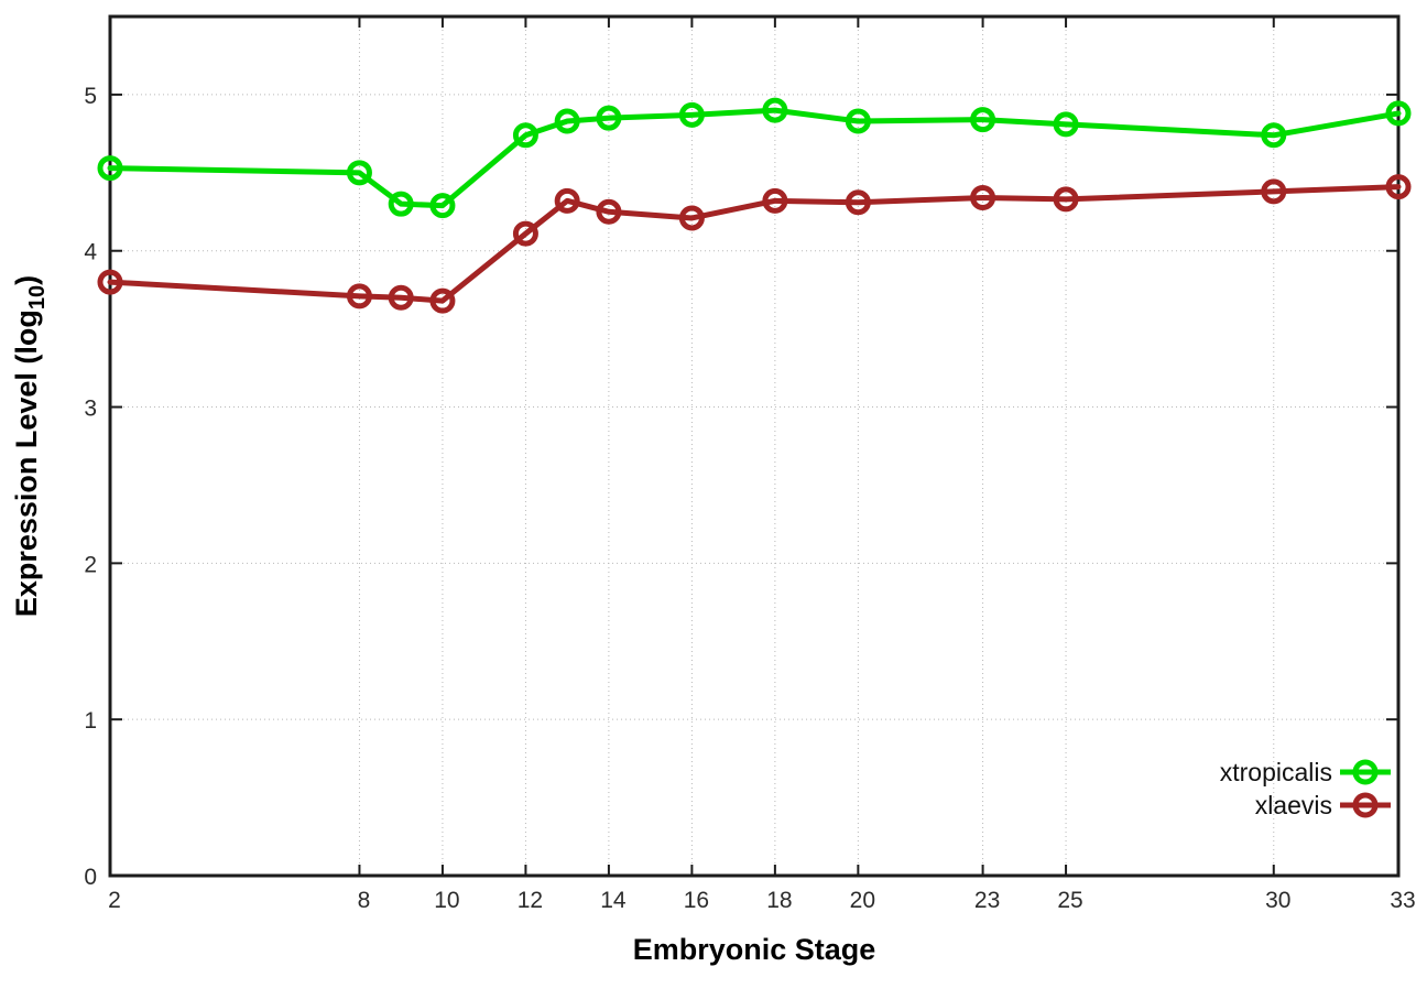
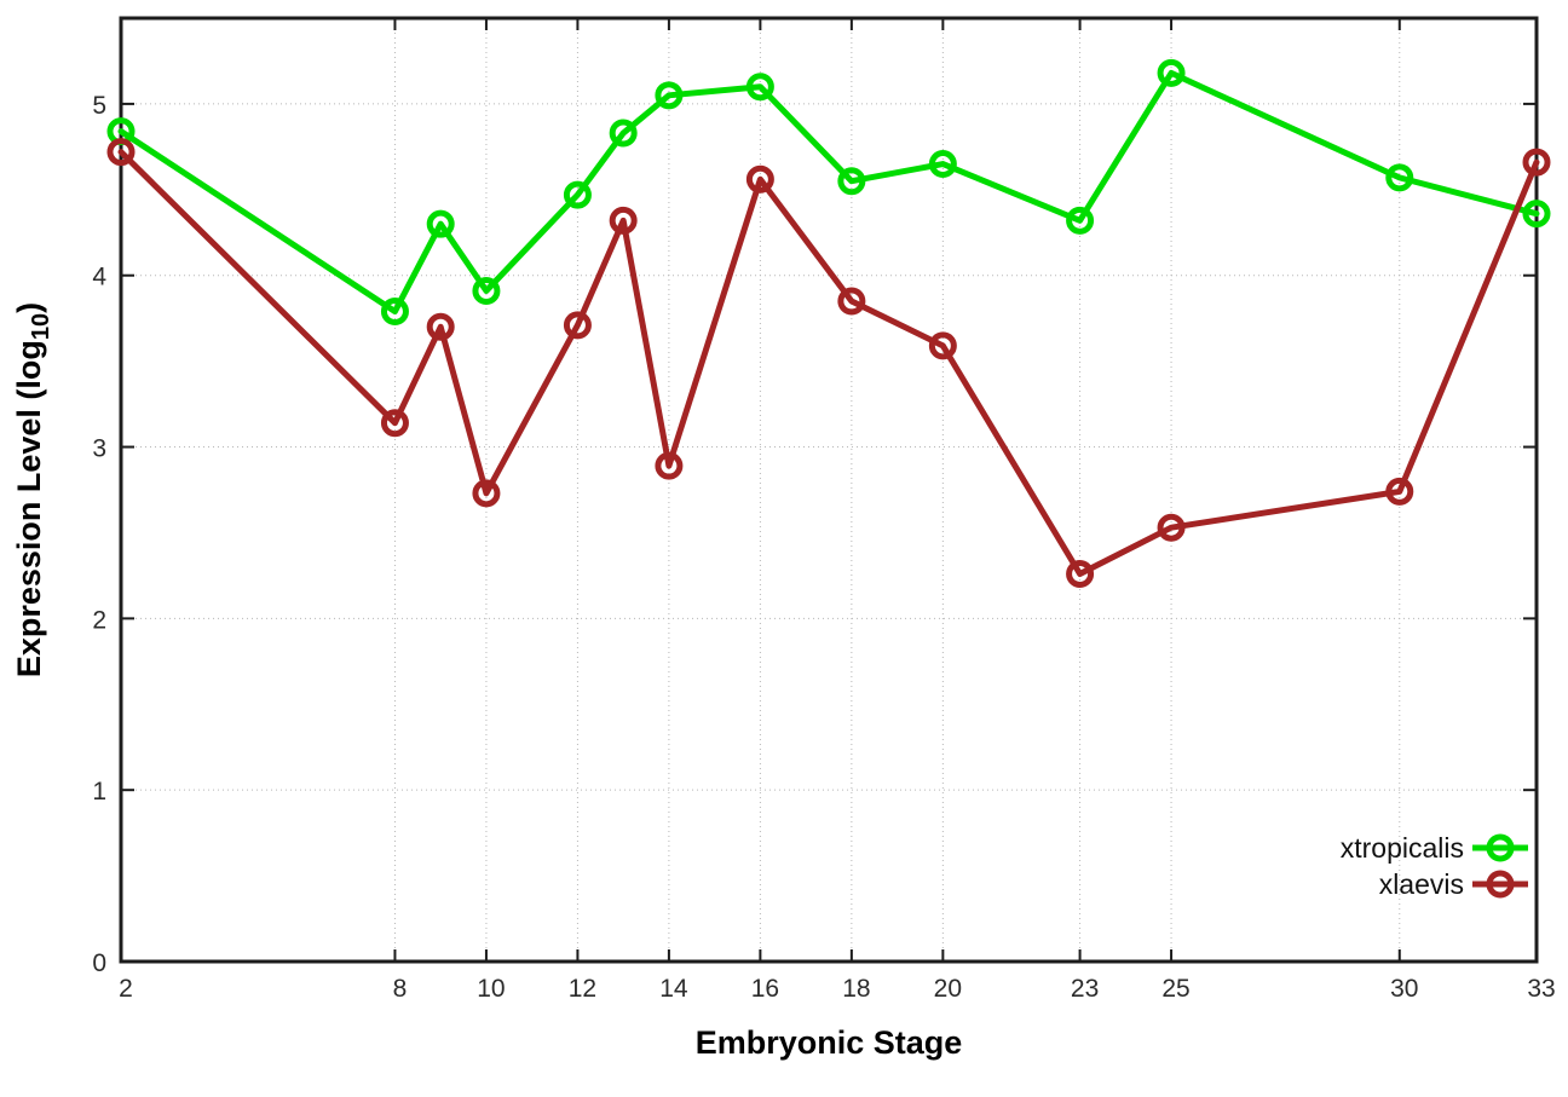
xtropicalis/2: 4.53 -> 4.84
xlaevis/2: 3.80 -> 4.72
xtropicalis/8: 4.50 -> 3.79
xlaevis/8: 3.71 -> 3.14
xtropicalis/10: 4.29 -> 3.91
xlaevis/10: 3.68 -> 2.73
xtropicalis/12: 4.74 -> 4.47
xlaevis/12: 4.11 -> 3.71
xtropicalis/14: 4.85 -> 5.05
xlaevis/14: 4.25 -> 2.89
xtropicalis/16: 4.87 -> 5.10
xlaevis/16: 4.21 -> 4.56
xtropicalis/18: 4.90 -> 4.55
xlaevis/18: 4.32 -> 3.85
xtropicalis/20: 4.83 -> 4.65
xlaevis/20: 4.31 -> 3.59
xtropicalis/23: 4.84 -> 4.32
xlaevis/23: 4.34 -> 2.26
xtropicalis/25: 4.81 -> 5.18
xlaevis/25: 4.33 -> 2.53
xtropicalis/30: 4.74 -> 4.57
xlaevis/30: 4.38 -> 2.74
xtropicalis/33: 4.88 -> 4.36
xlaevis/33: 4.41 -> 4.66
